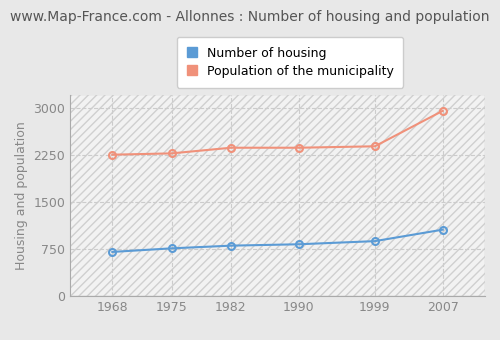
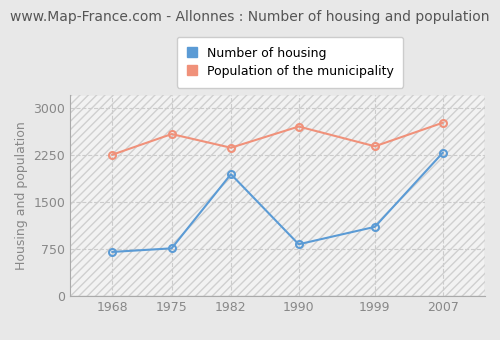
Population of the municipality/1975: 2270 -> 2580
Number of housing/1982: 800 -> 1940
Population of the municipality/1990: 2360 -> 2700
Number of housing/1999: 870 -> 1100
Number of housing/2007: 1060 -> 2280
Population of the municipality/2007: 2950 -> 2760
